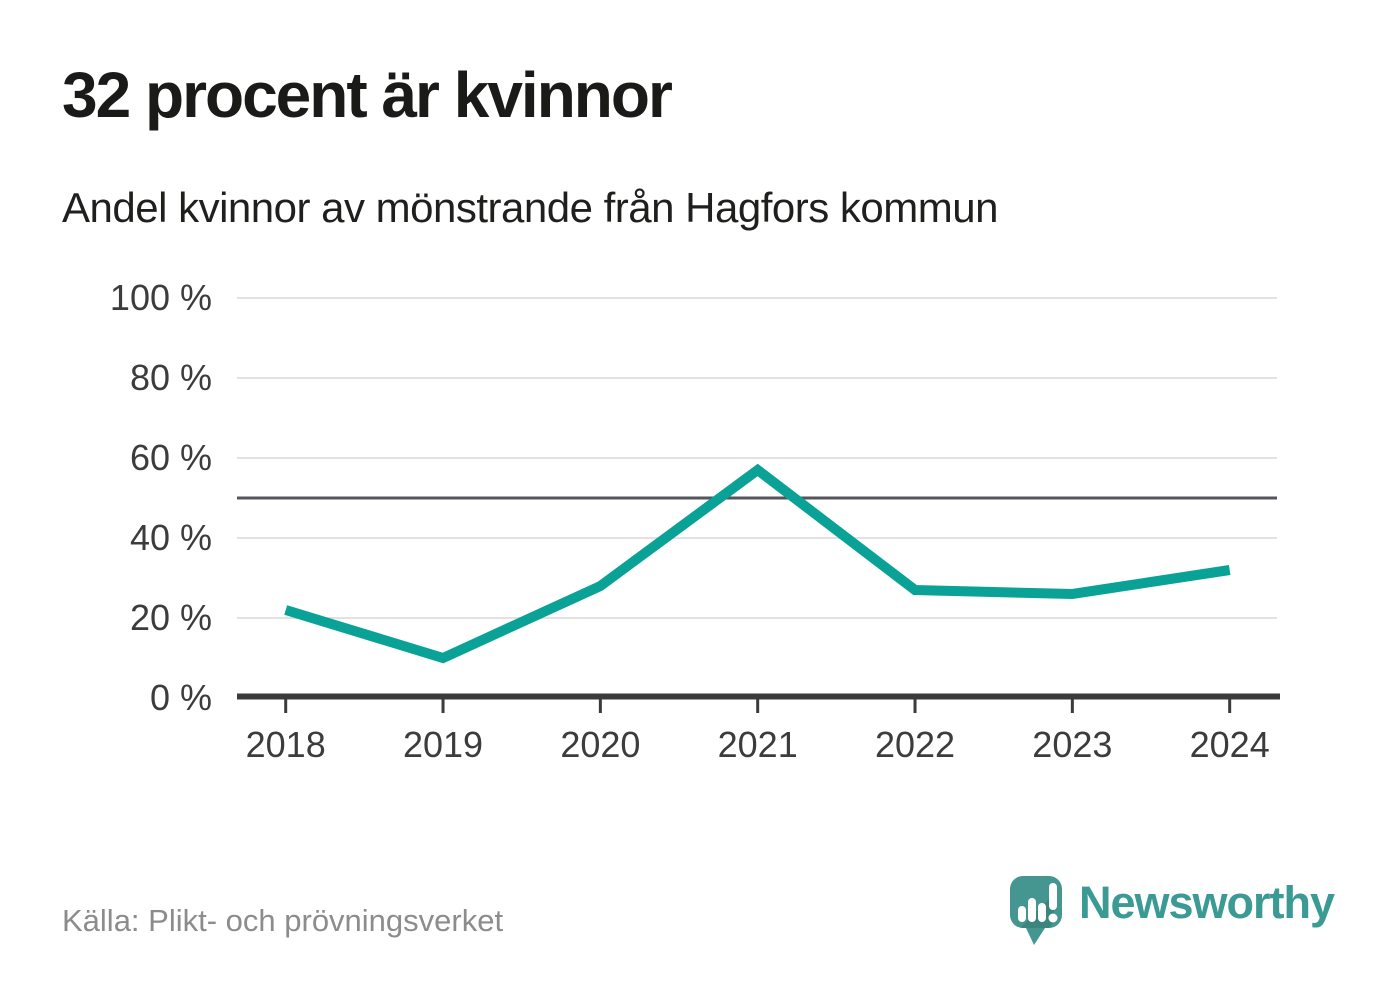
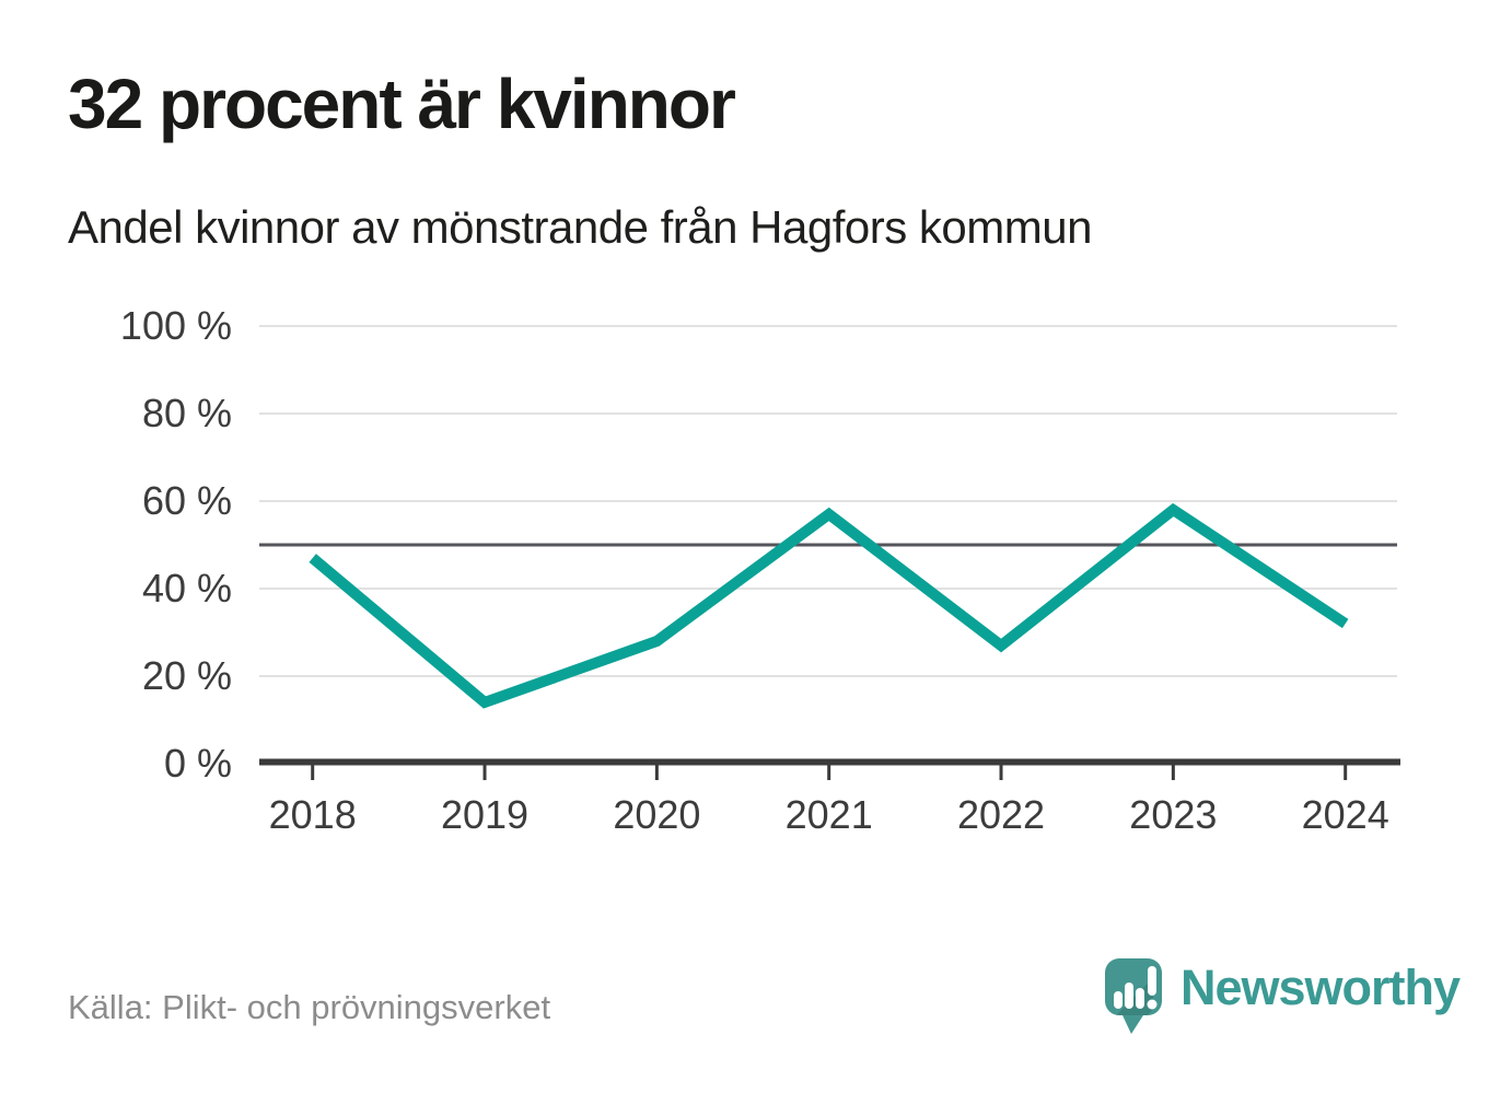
2018: 22% -> 47%
2019: 10% -> 14%
2023: 26% -> 58%
